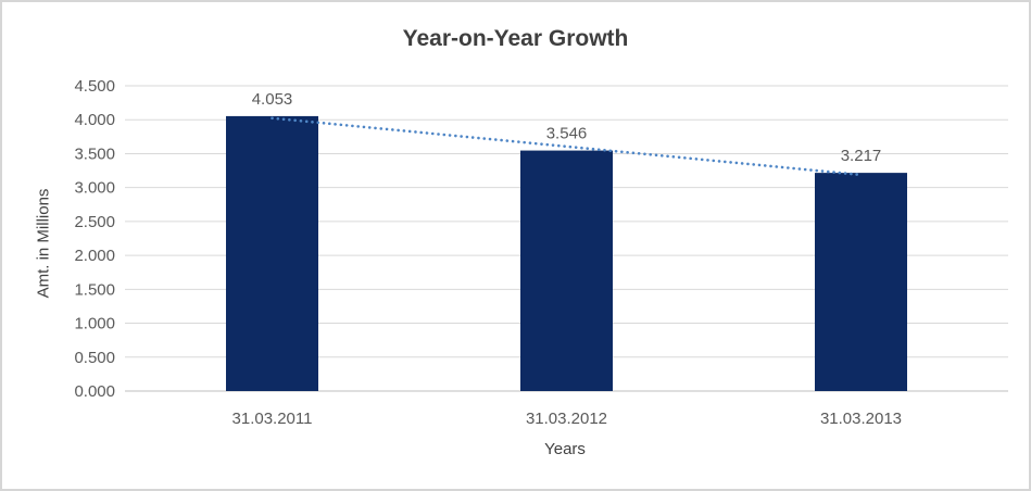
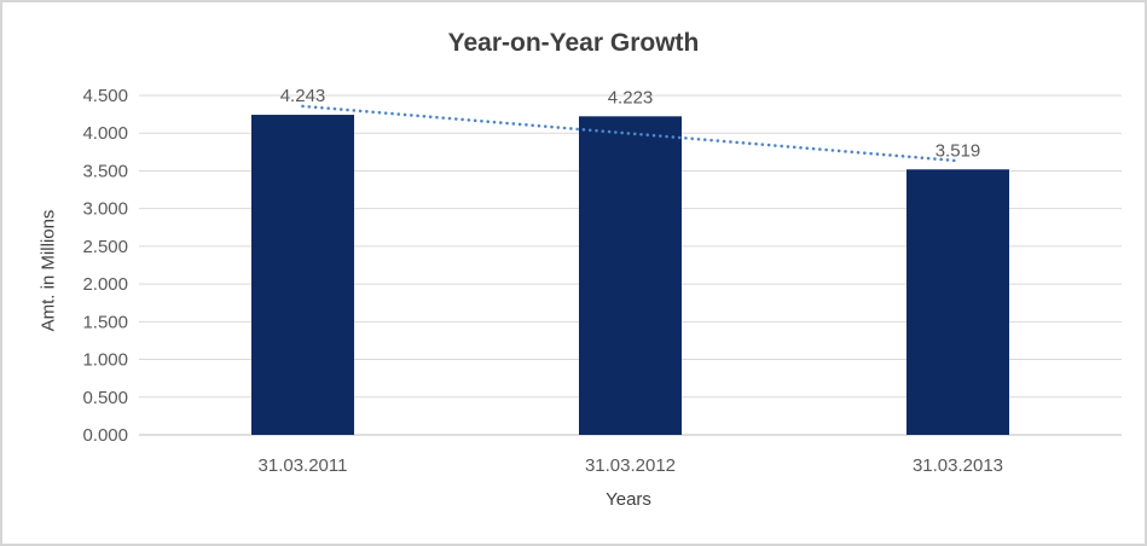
31.03.2011: 4.053 -> 4.243
31.03.2012: 3.546 -> 4.223
31.03.2013: 3.217 -> 3.519
